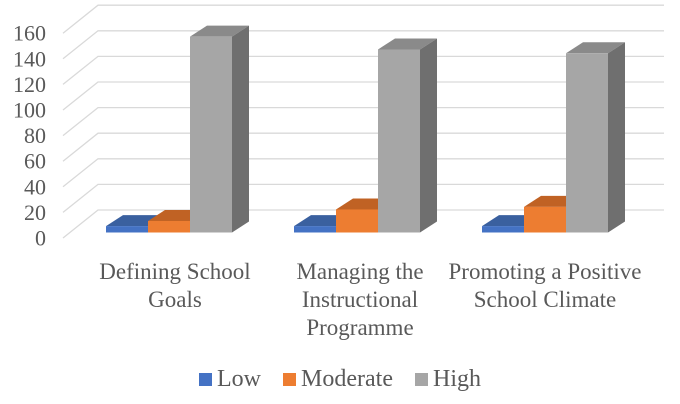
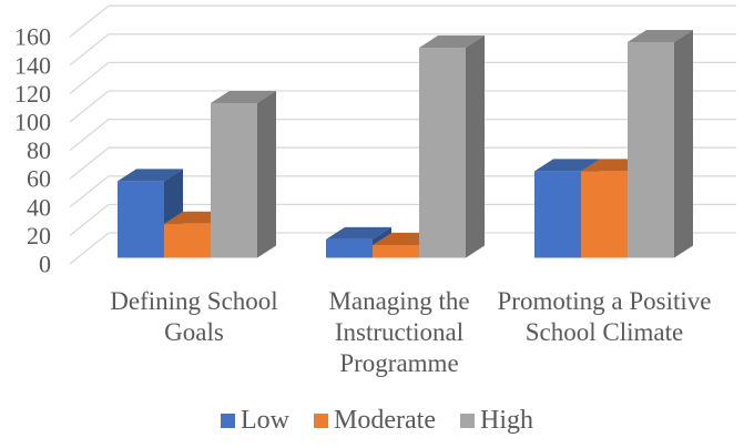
Low/Defining School Goals: 5 -> 54
Moderate/Defining School Goals: 9 -> 24
High/Defining School Goals: 153 -> 109
Low/Managing the Instructional Programme: 5 -> 13
Moderate/Managing the Instructional Programme: 18 -> 9
High/Managing the Instructional Programme: 143 -> 148
Low/Promoting a Positive School Climate: 5 -> 61
Moderate/Promoting a Positive School Climate: 20 -> 61
High/Promoting a Positive School Climate: 140 -> 152
